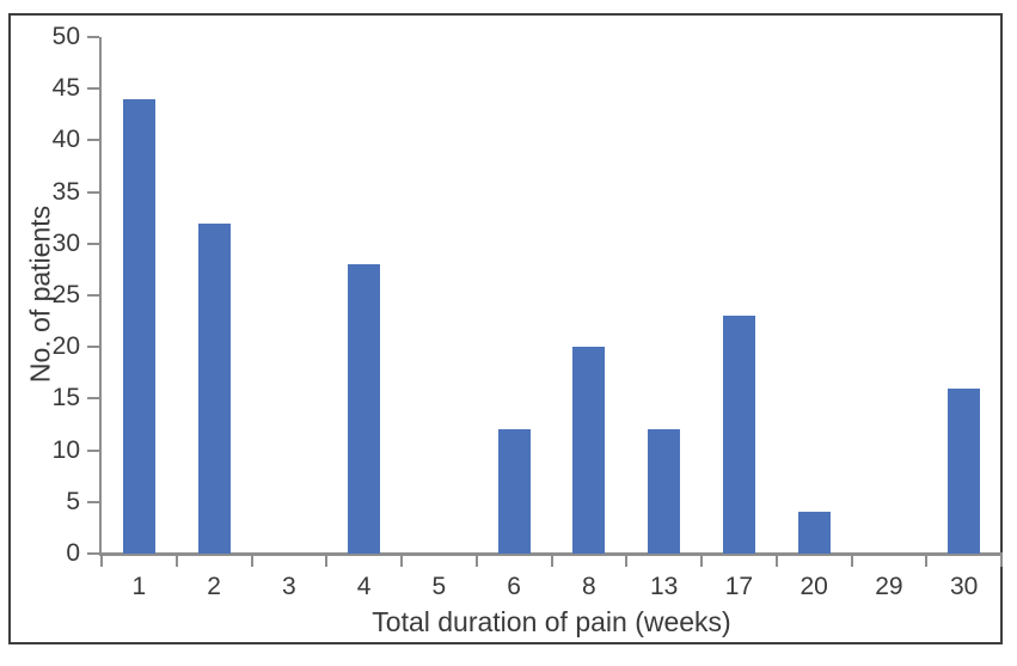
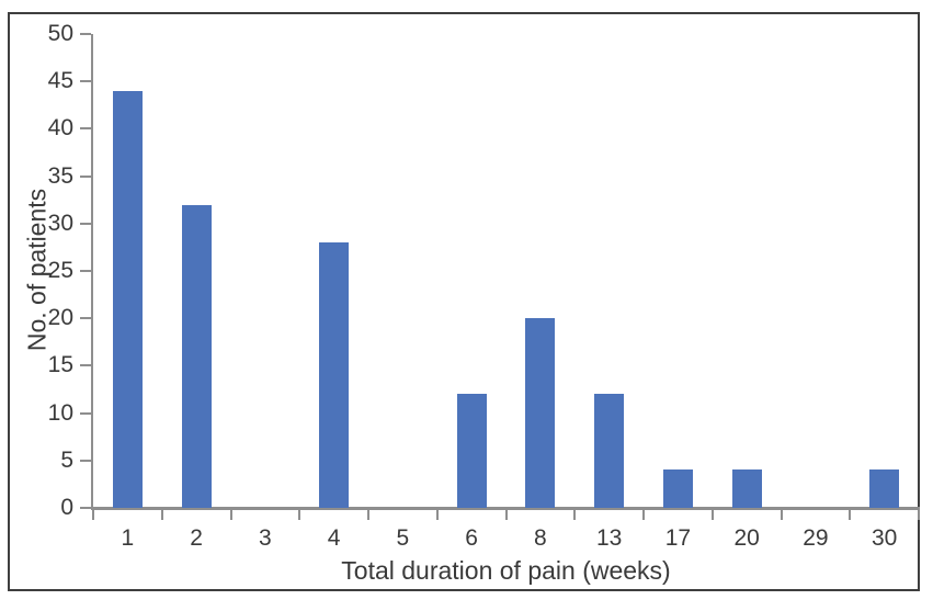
17: 23 -> 4
30: 16 -> 4
